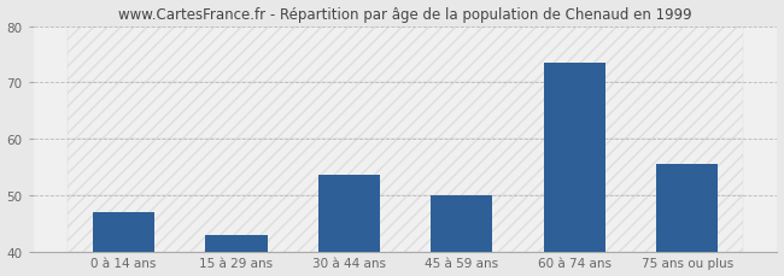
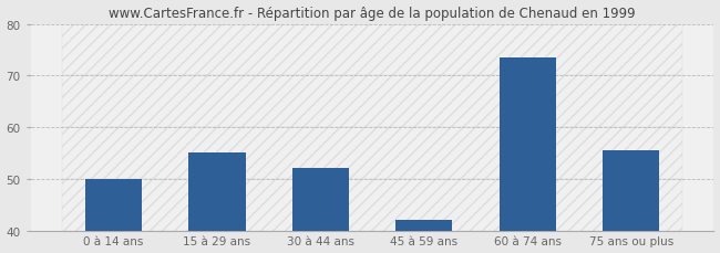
0 à 14 ans: 47.0 -> 50.0
15 à 29 ans: 43.0 -> 55.0
30 à 44 ans: 53.5 -> 52.0
45 à 59 ans: 50.0 -> 42.0
